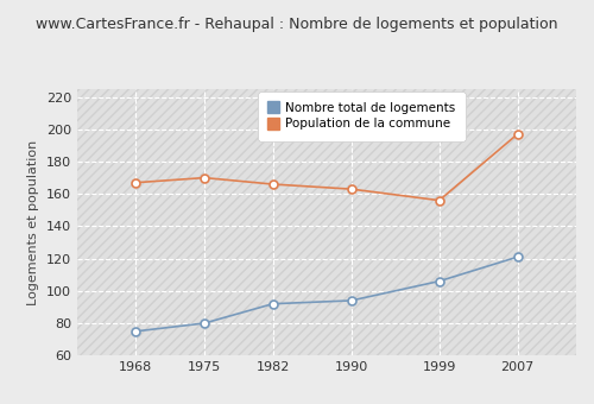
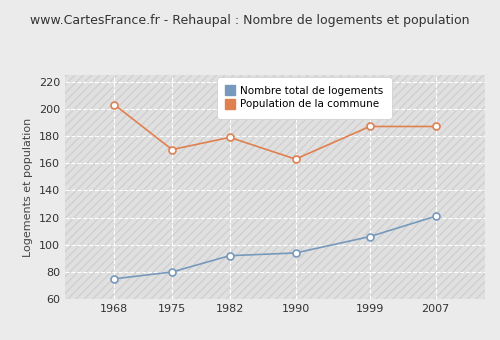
Population de la commune/1968: 167 -> 203
Population de la commune/1982: 166 -> 179
Population de la commune/1999: 156 -> 187
Population de la commune/2007: 197 -> 187
